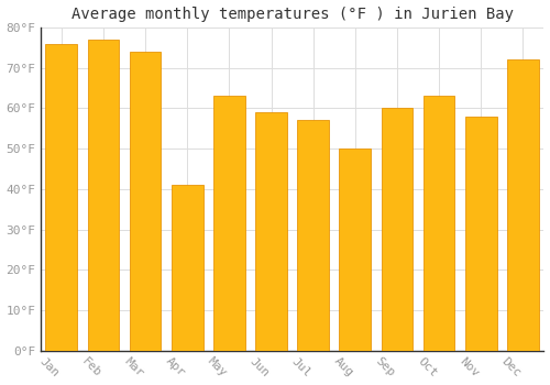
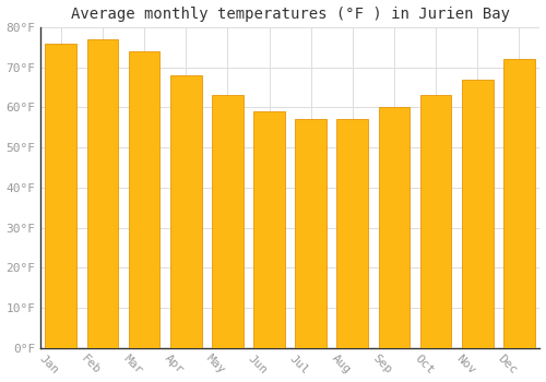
Apr: 41°F -> 68°F
Aug: 50°F -> 57°F
Nov: 58°F -> 67°F
